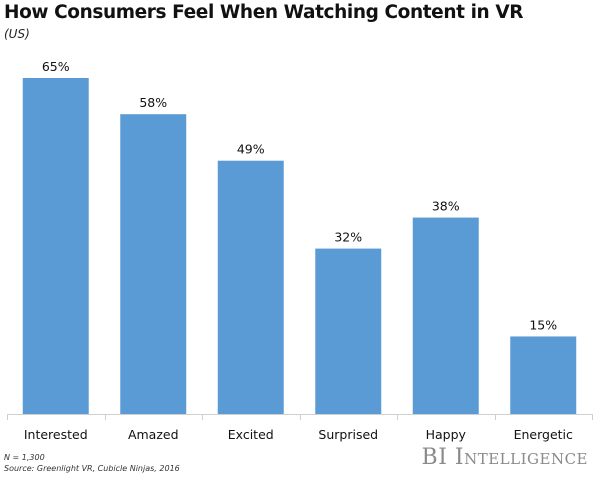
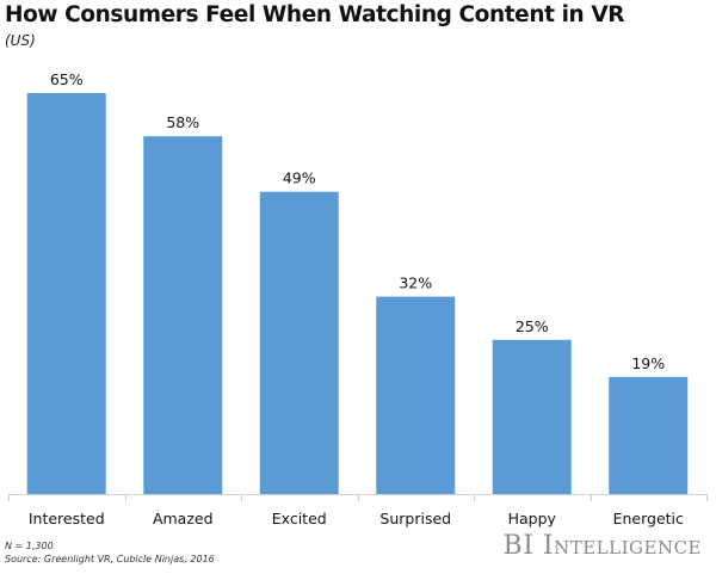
Happy: 38% -> 25%
Energetic: 15% -> 19%
